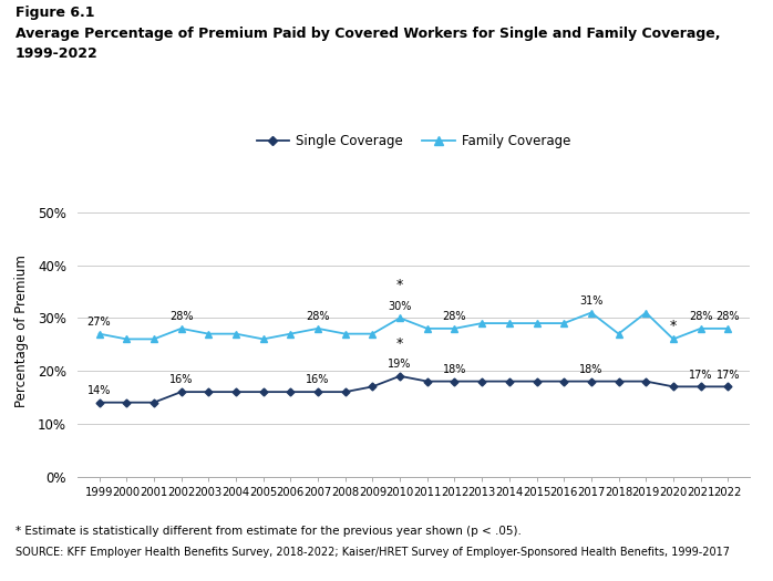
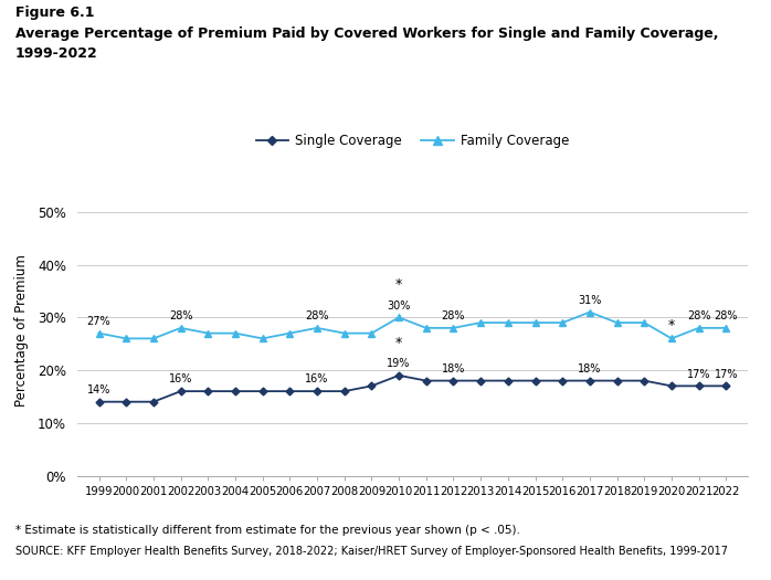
Family Coverage/2018: 27% -> 29%
Family Coverage/2019: 31% -> 29%
